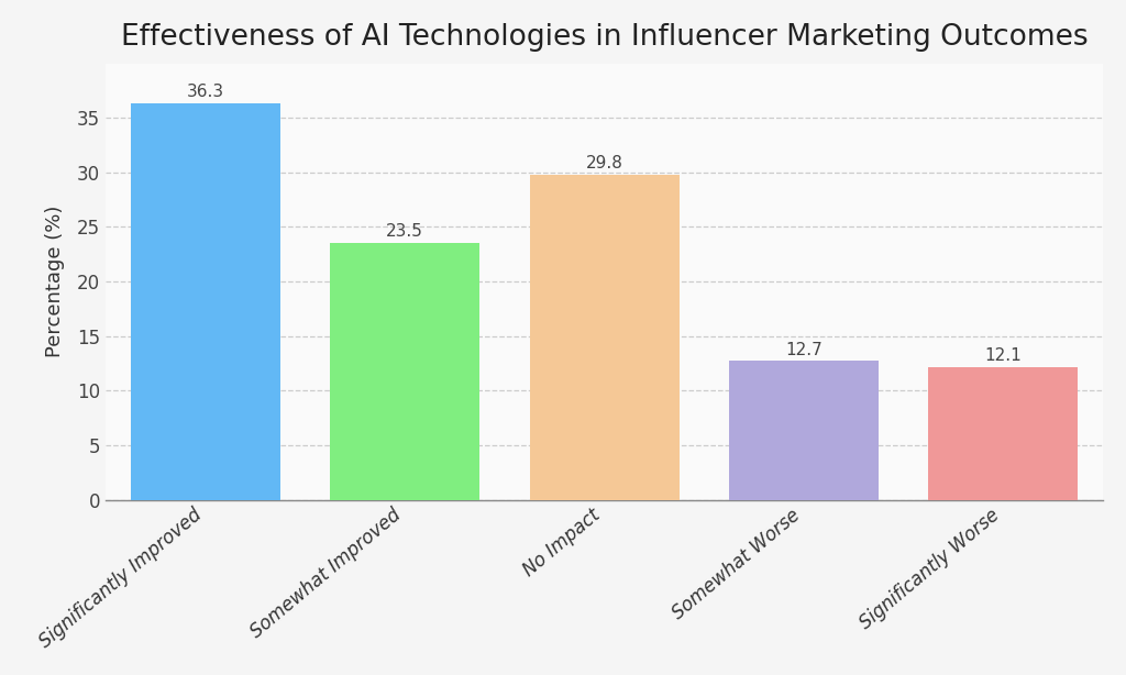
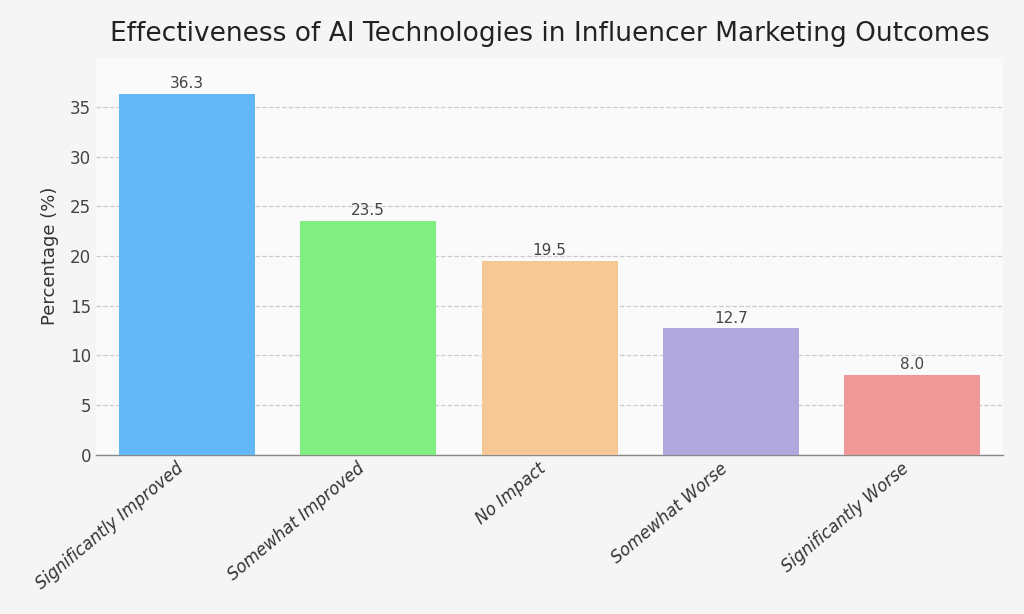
No Impact: 29.8 -> 19.5
Significantly Worse: 12.1 -> 8.0
